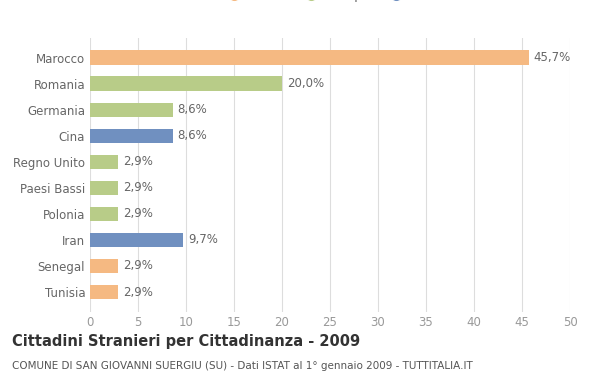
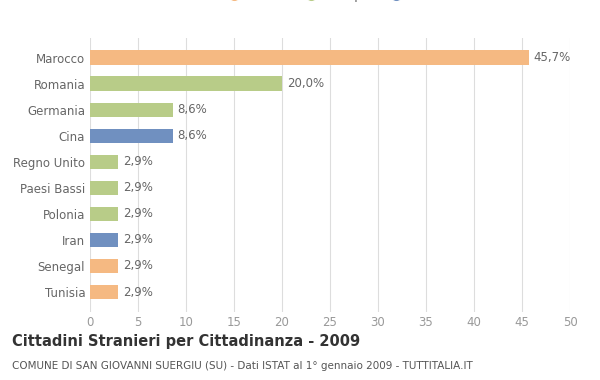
Iran: 9,7% -> 2,9%
